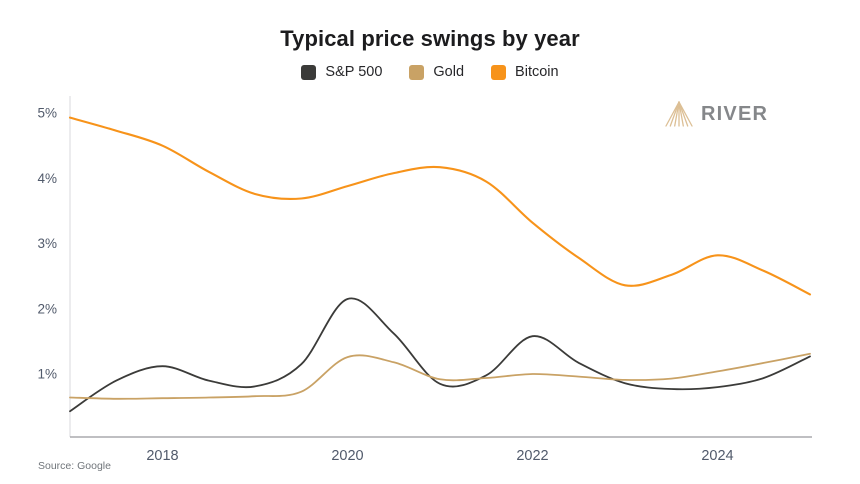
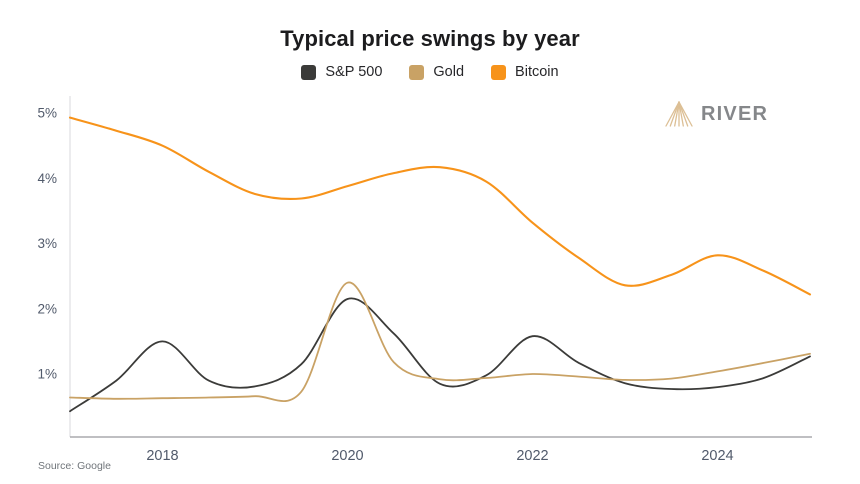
S&P 500/2018: 1.1% -> 1.5%
Gold/2020: 1.3% -> 2.4%
